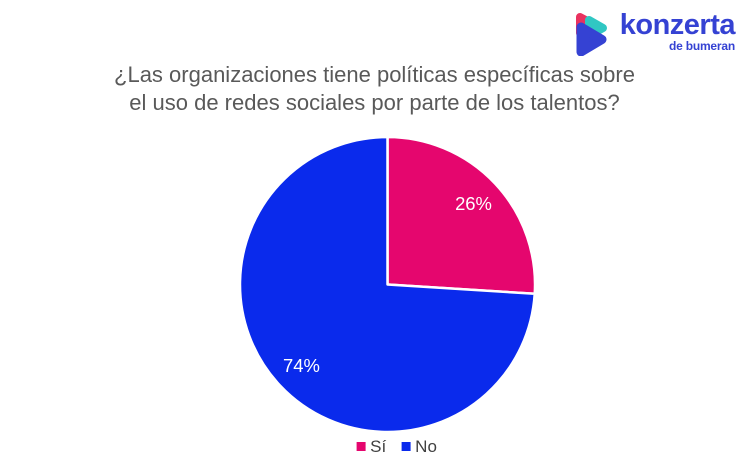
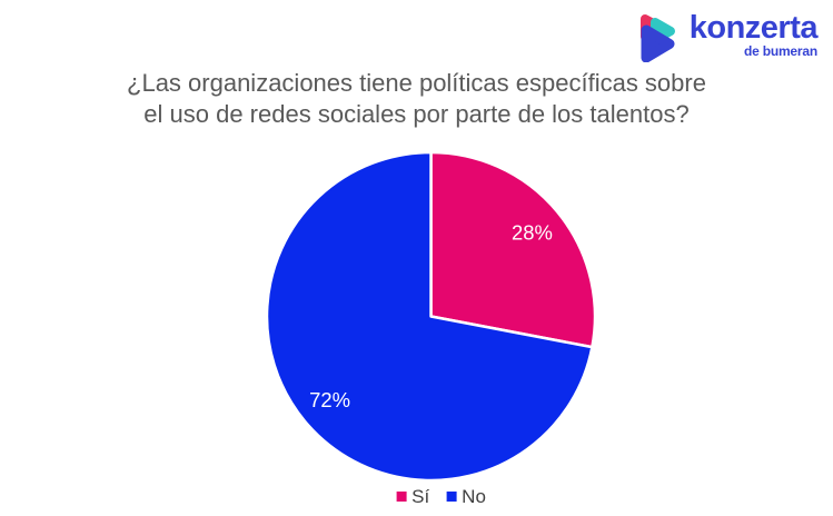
Sí: 26% -> 28%
No: 74% -> 72%
